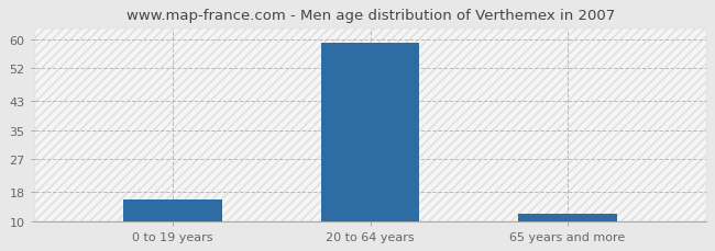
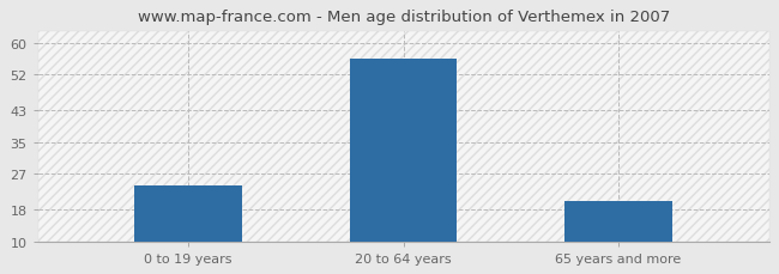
0 to 19 years: 16 -> 24
20 to 64 years: 59 -> 56
65 years and more: 12 -> 20
